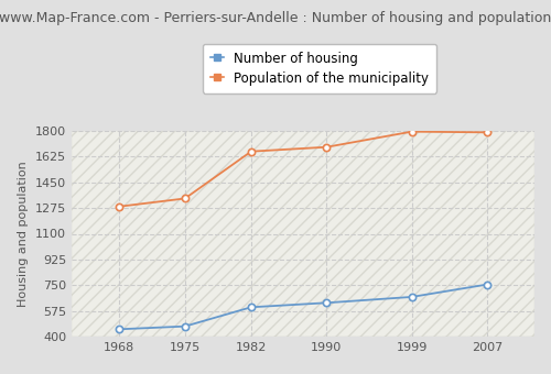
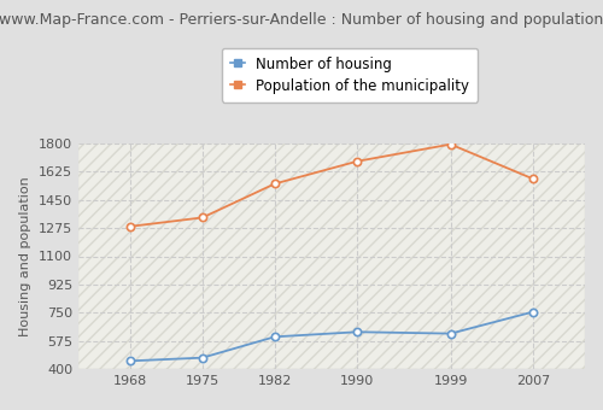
Population of the municipality/1982: 1660 -> 1550
Number of housing/1999: 670 -> 620
Population of the municipality/2007: 1790 -> 1580
